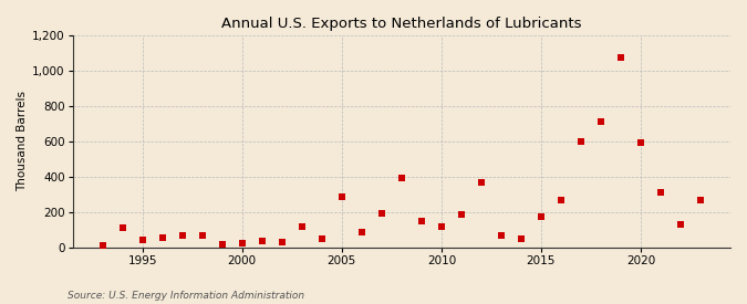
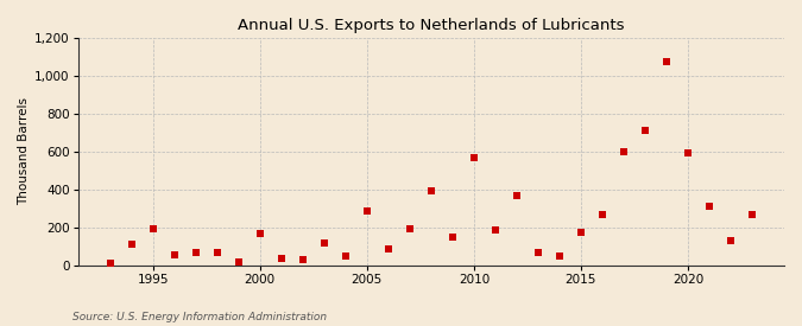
1995: 40 -> 190
2000: 20 -> 170
2010: 120 -> 570
